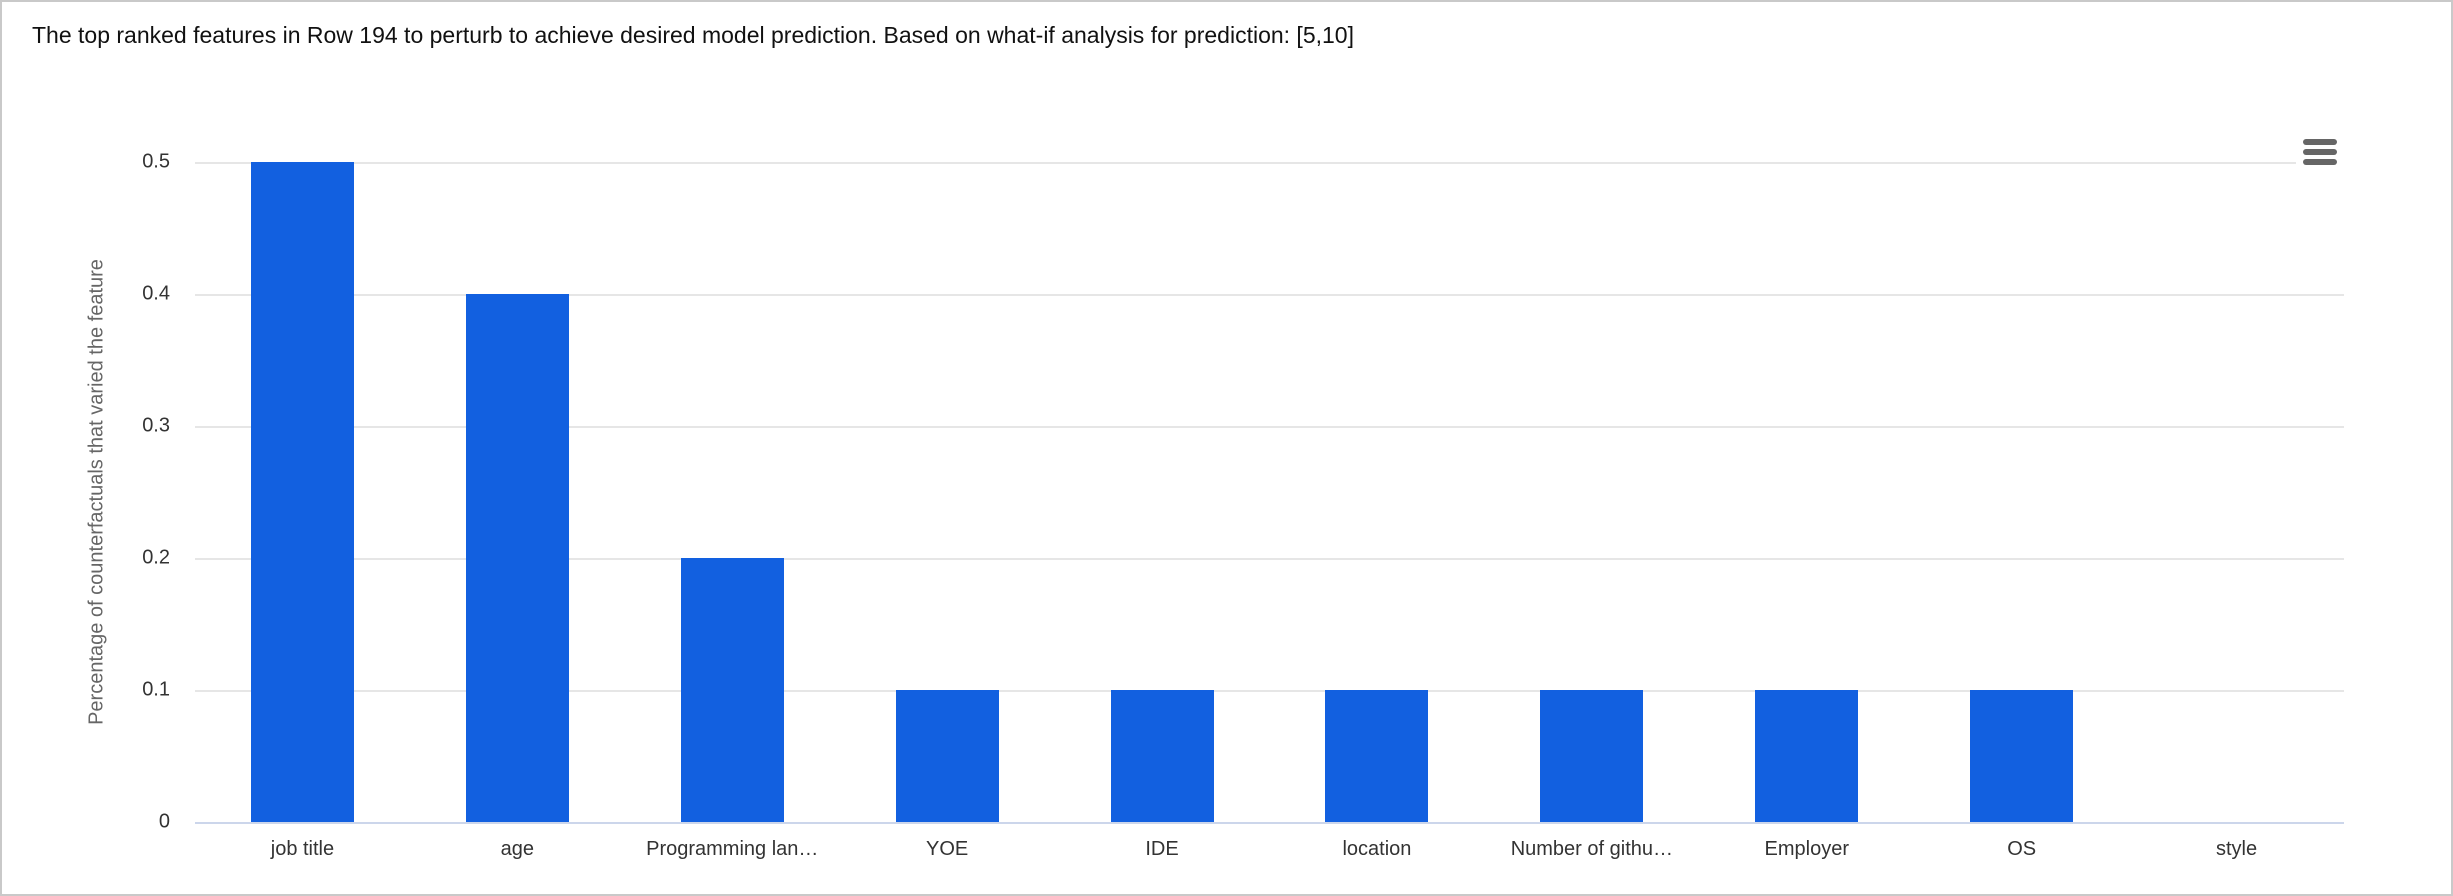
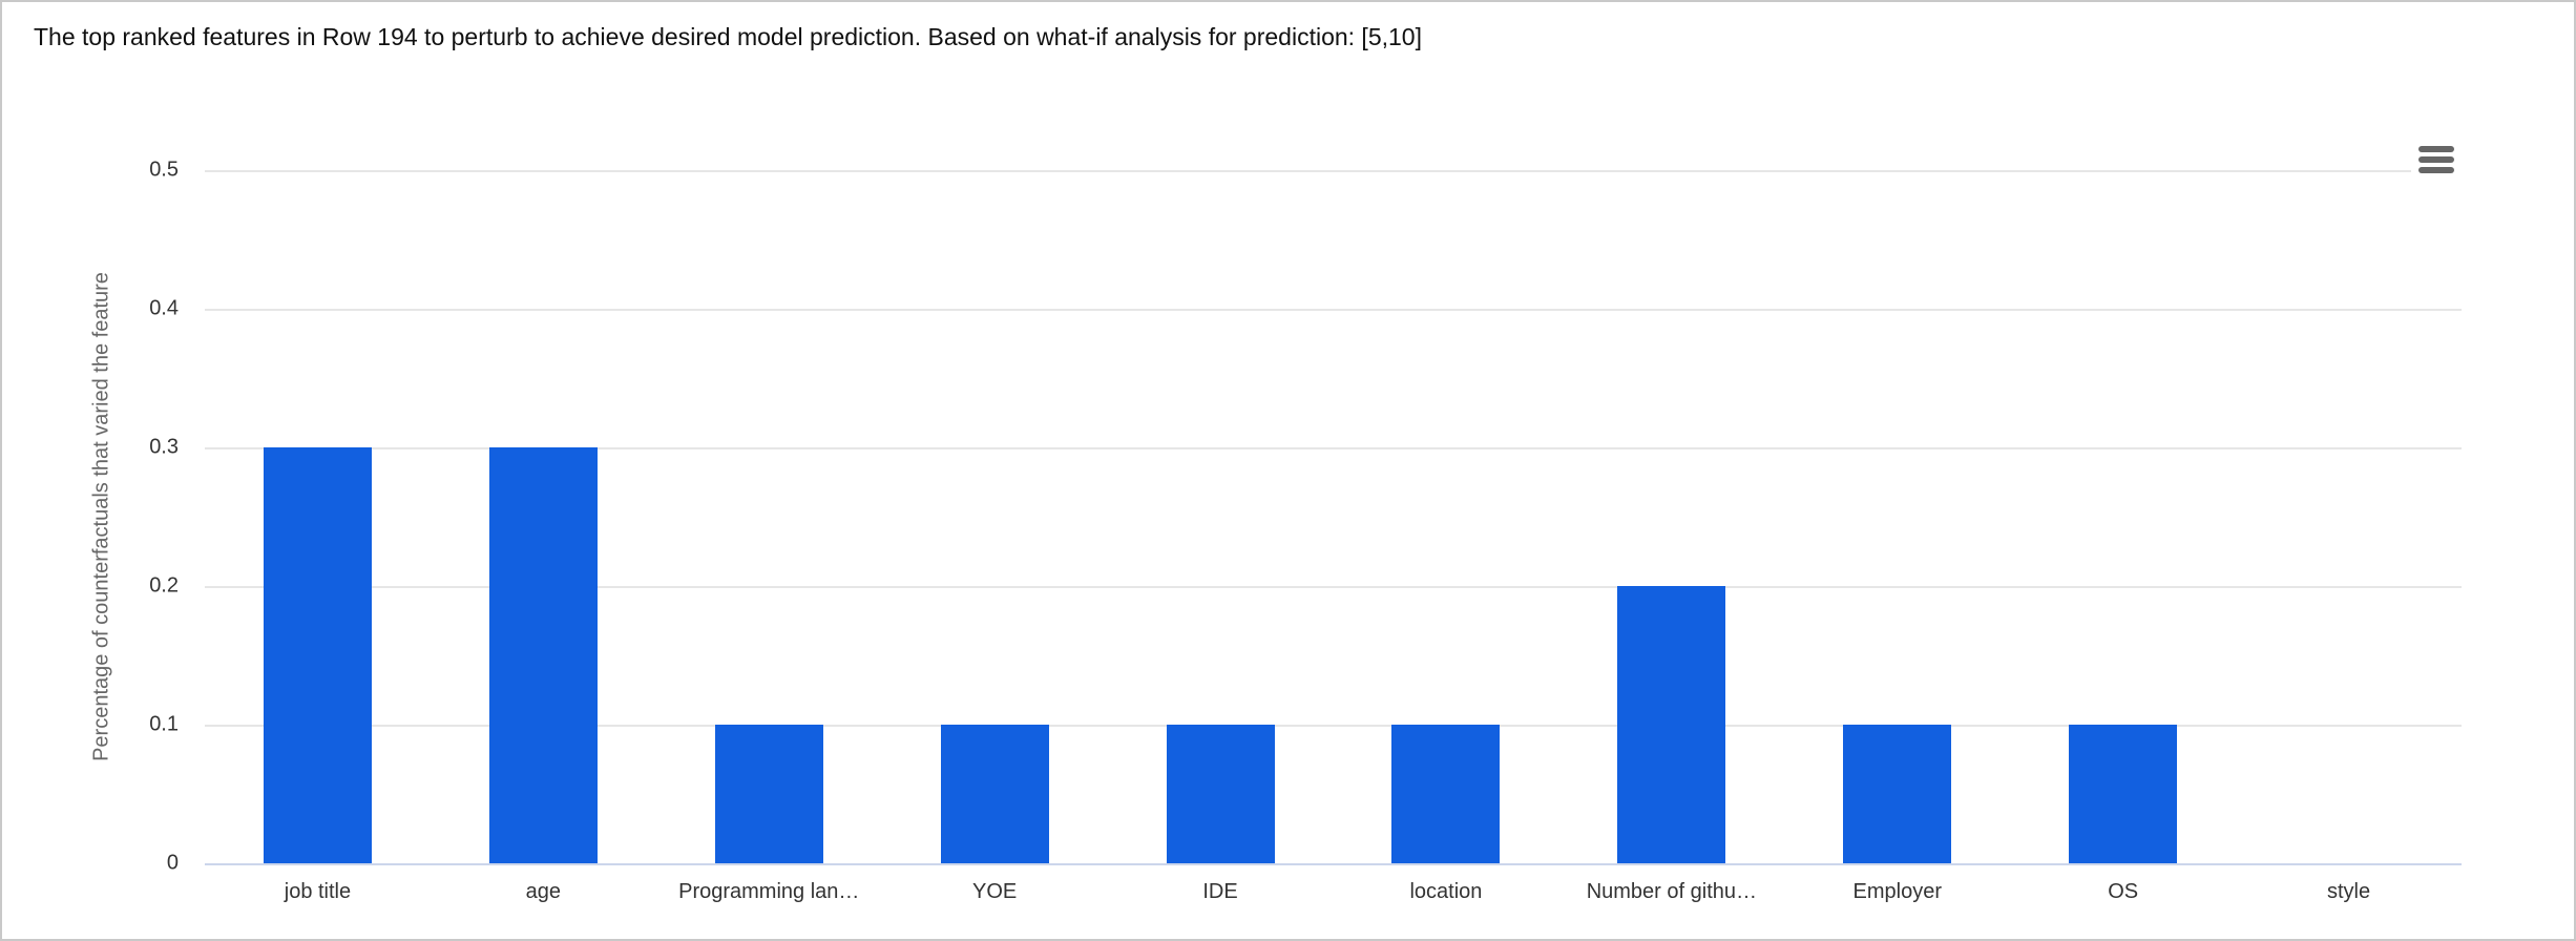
job title: 0.5 -> 0.3
age: 0.4 -> 0.3
Programming lan…: 0.2 -> 0.1
Number of githu…: 0.1 -> 0.2
